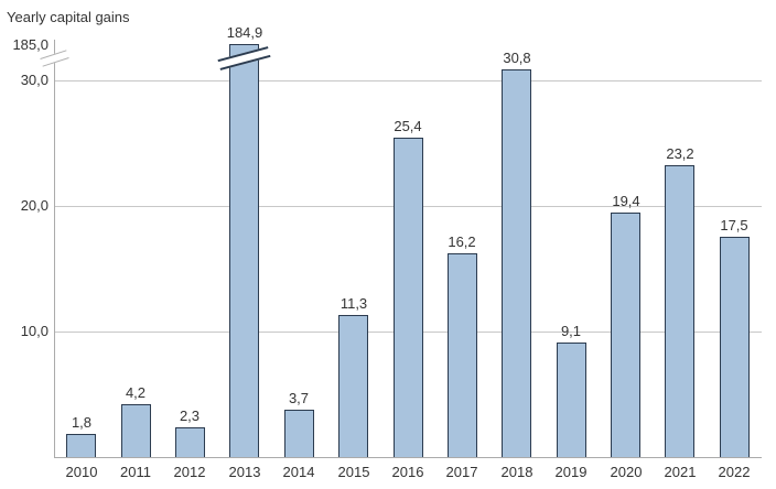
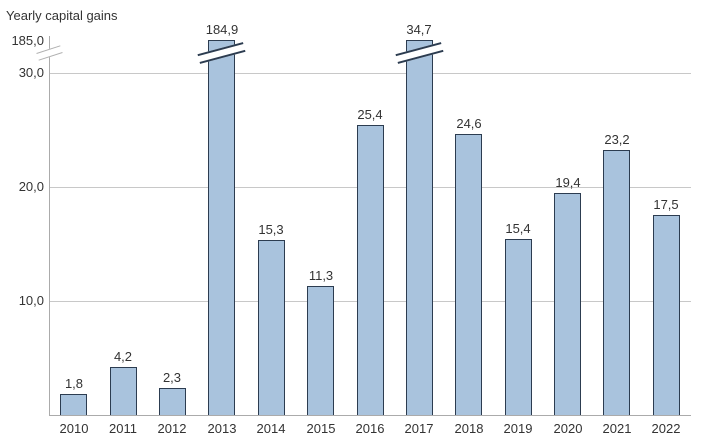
2014: 3,7 -> 15,3
2017: 16,2 -> 34,7
2018: 30,8 -> 24,6
2019: 9,1 -> 15,4
